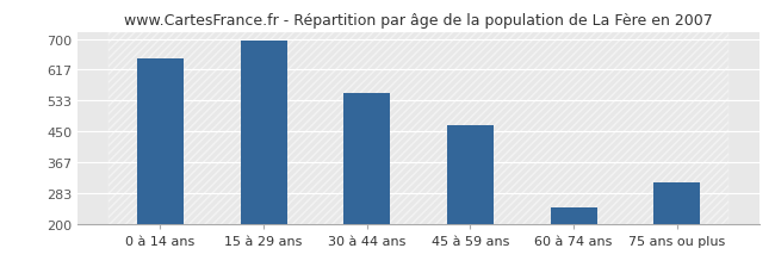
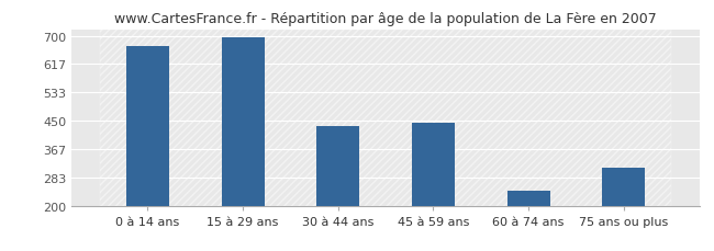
0 à 14 ans: 647 -> 670
30 à 44 ans: 553 -> 435
45 à 59 ans: 468 -> 445
